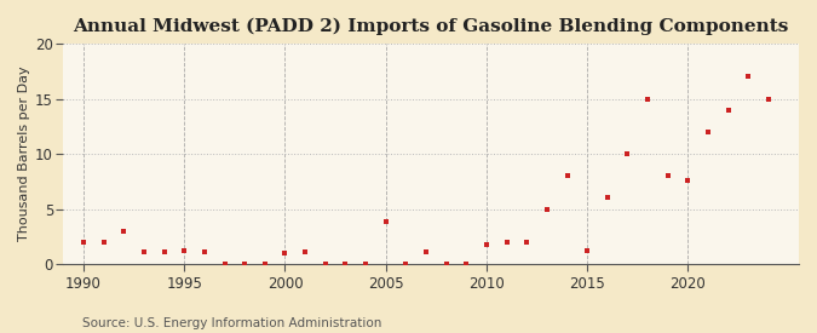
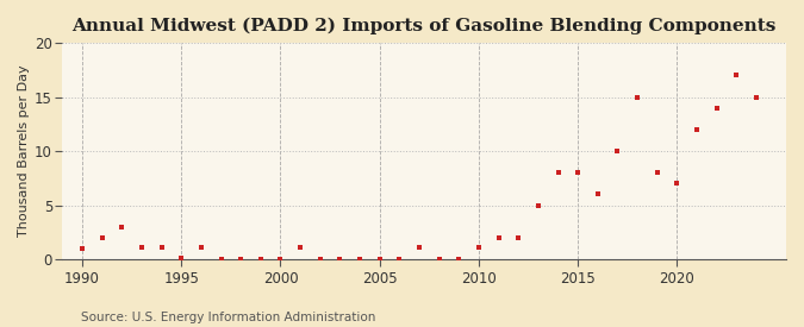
1990: 2.0 -> 1.0
1995: 1.2 -> 0.1
2000: 1.0 -> 0.1
2005: 3.8 -> 0.1
2010: 1.8 -> 1.1
2015: 1.2 -> 8.0
2020: 7.6 -> 7.0
